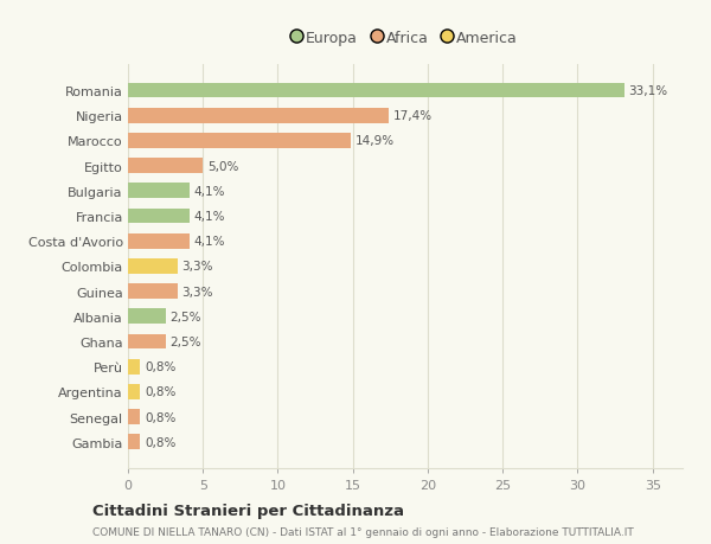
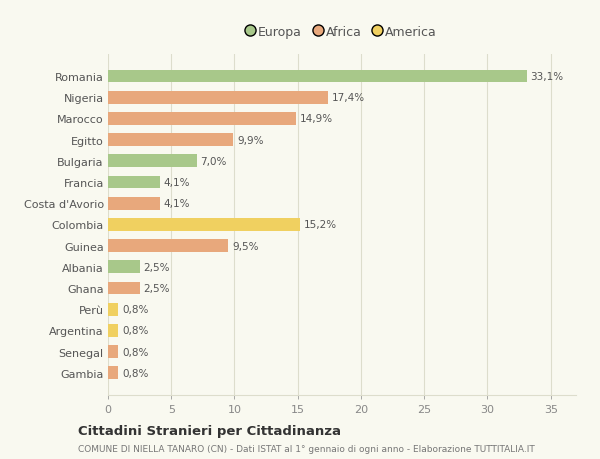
Egitto: 5,0% -> 9,9%
Bulgaria: 4,1% -> 7,0%
Colombia: 3,3% -> 15,2%
Guinea: 3,3% -> 9,5%
